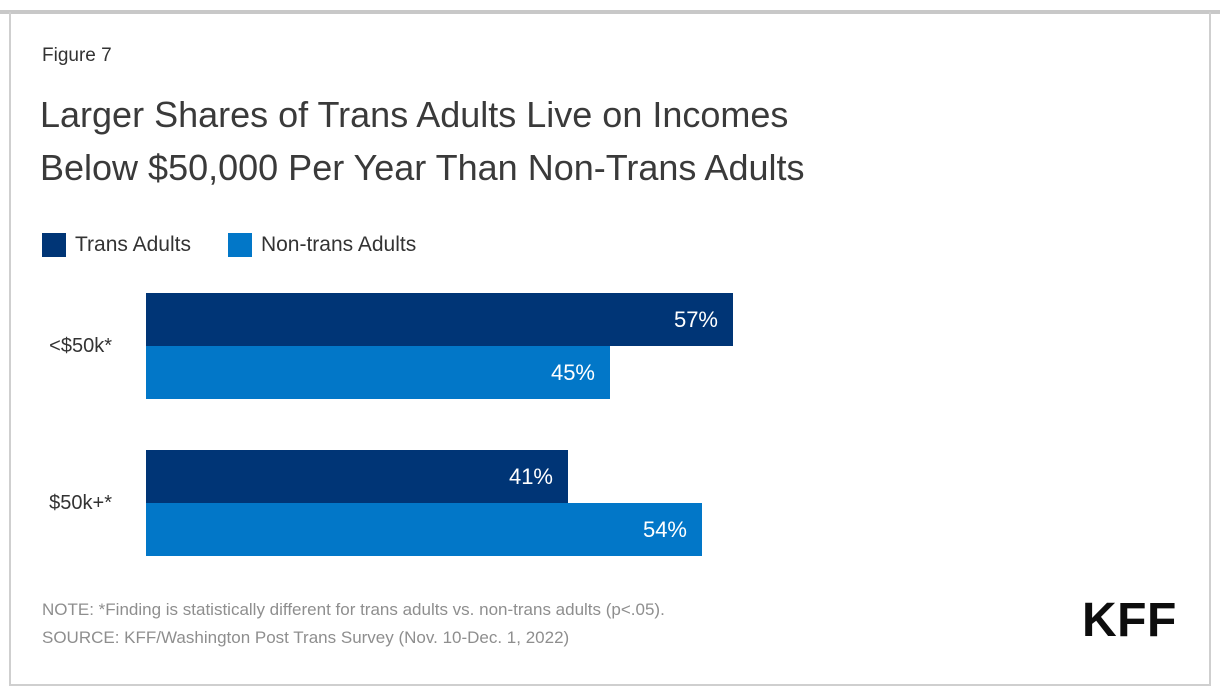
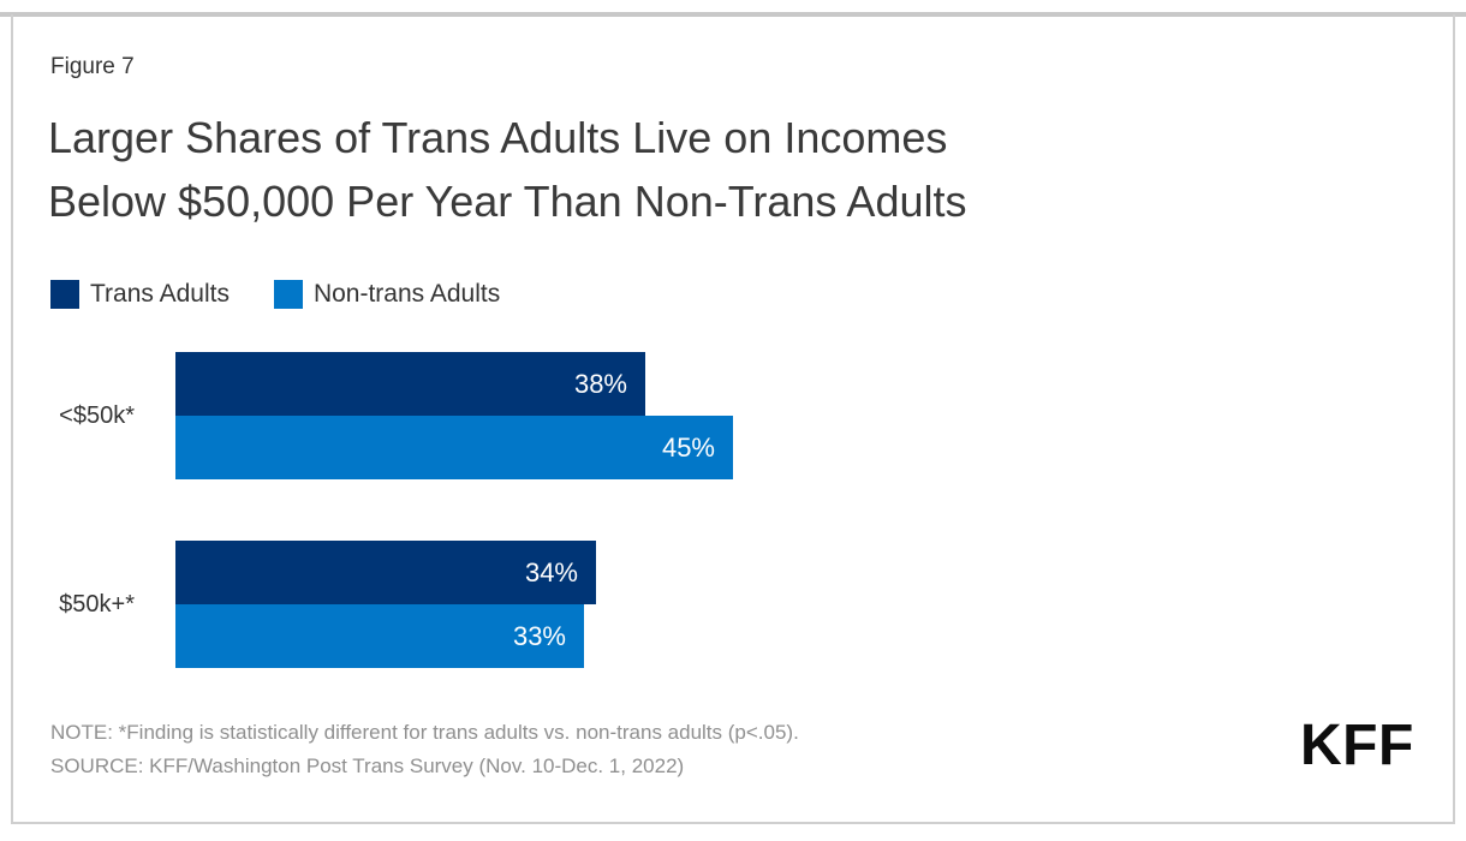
Trans Adults/<$50k*: 57% -> 38%
Trans Adults/$50k+*: 41% -> 34%
Non-trans Adults/$50k+*: 54% -> 33%
